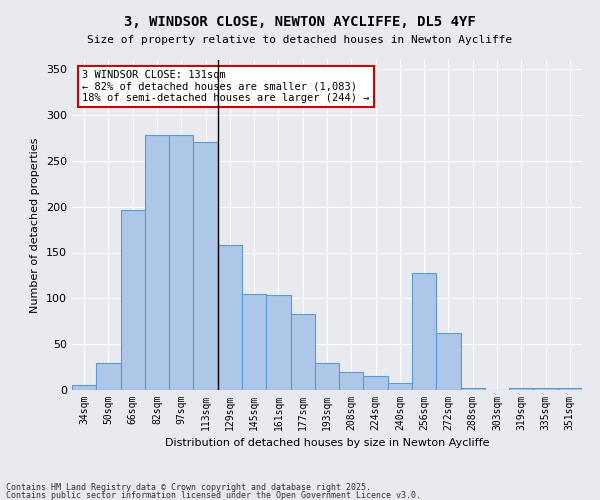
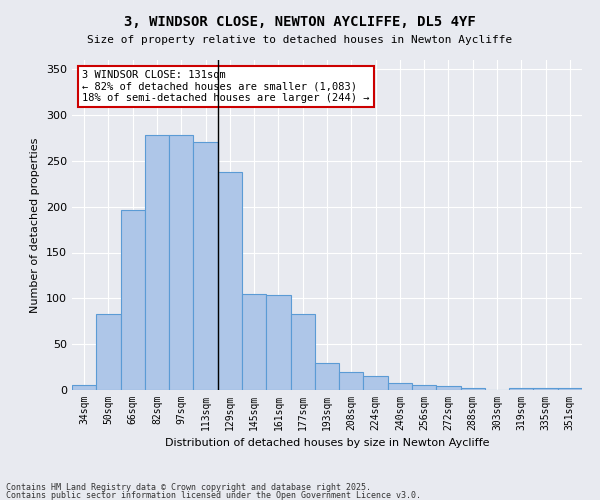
50sqm: 30 -> 83
129sqm: 158 -> 238
256sqm: 128 -> 6
272sqm: 62 -> 4
